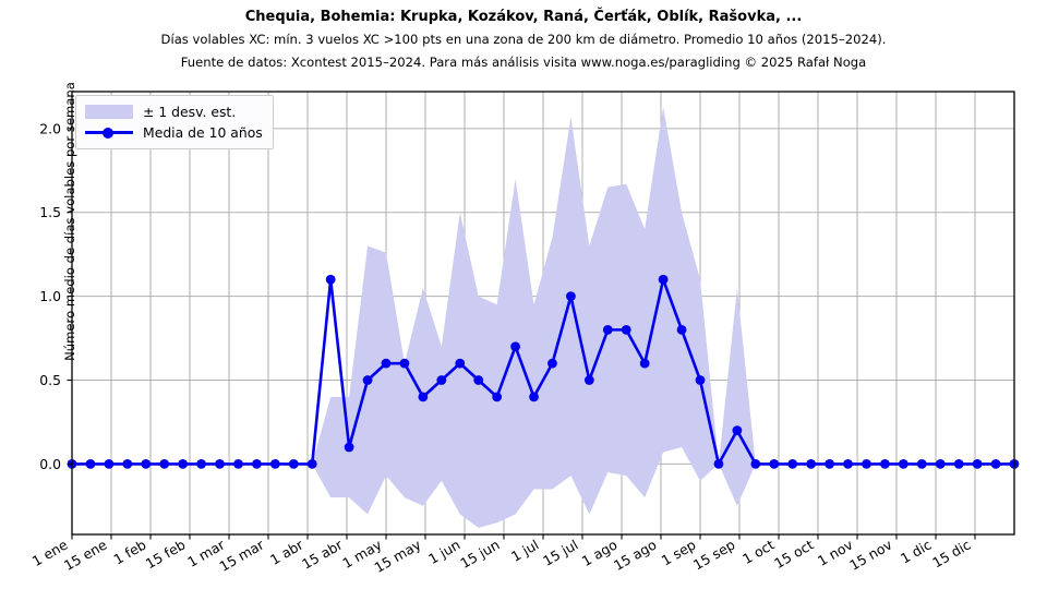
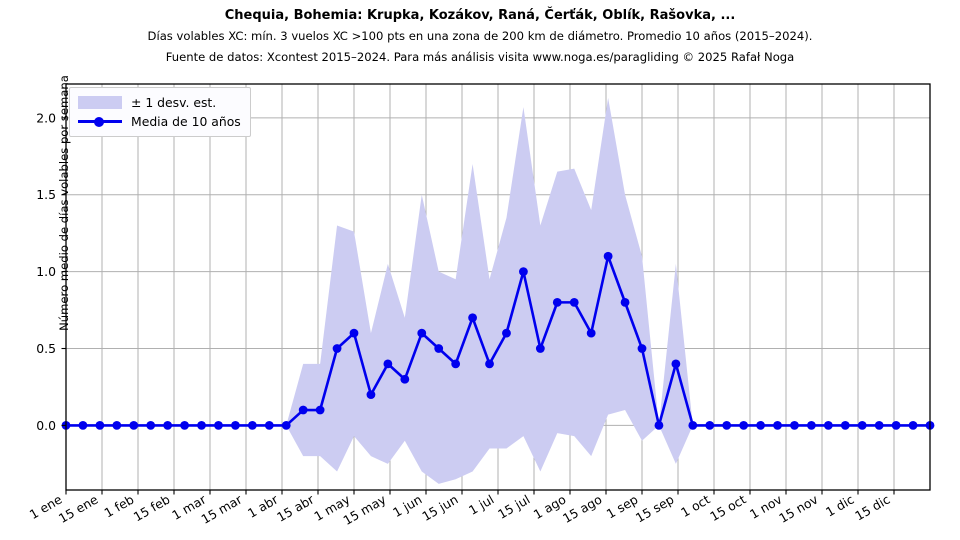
Media de 10 años/15 abr: 1.1 -> 0.1
Media de 10 años/15 may: 0.6 -> 0.2
Media de 10 años/1 jun: 0.5 -> 0.3
Media de 10 años/1 oct: 0.2 -> 0.4
